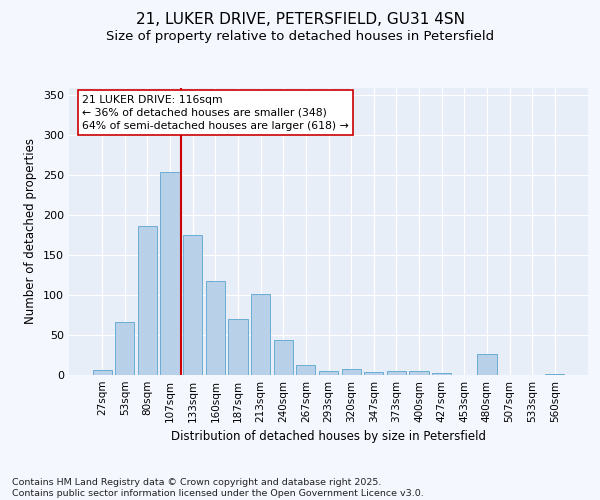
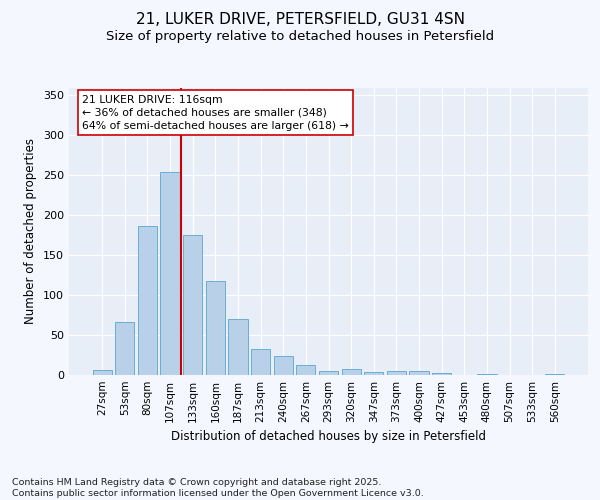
213sqm: 102 -> 33
240sqm: 44 -> 24
480sqm: 26 -> 1
